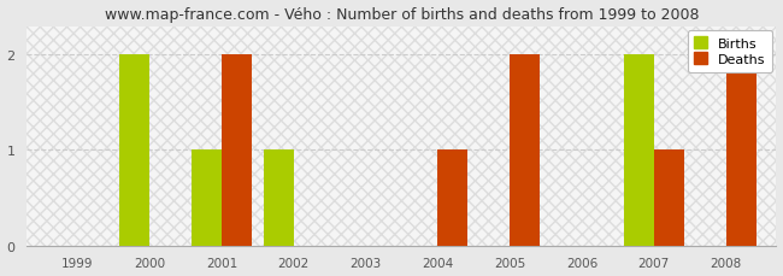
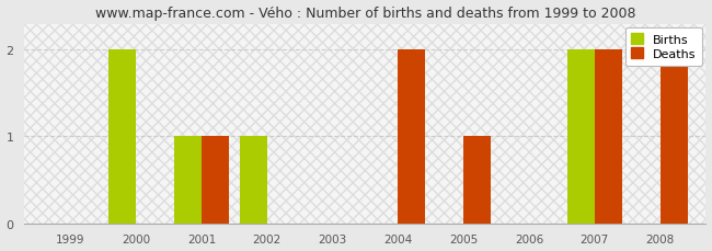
Deaths/2001: 2 -> 1
Deaths/2004: 1 -> 2
Deaths/2005: 2 -> 1
Deaths/2007: 1 -> 2
